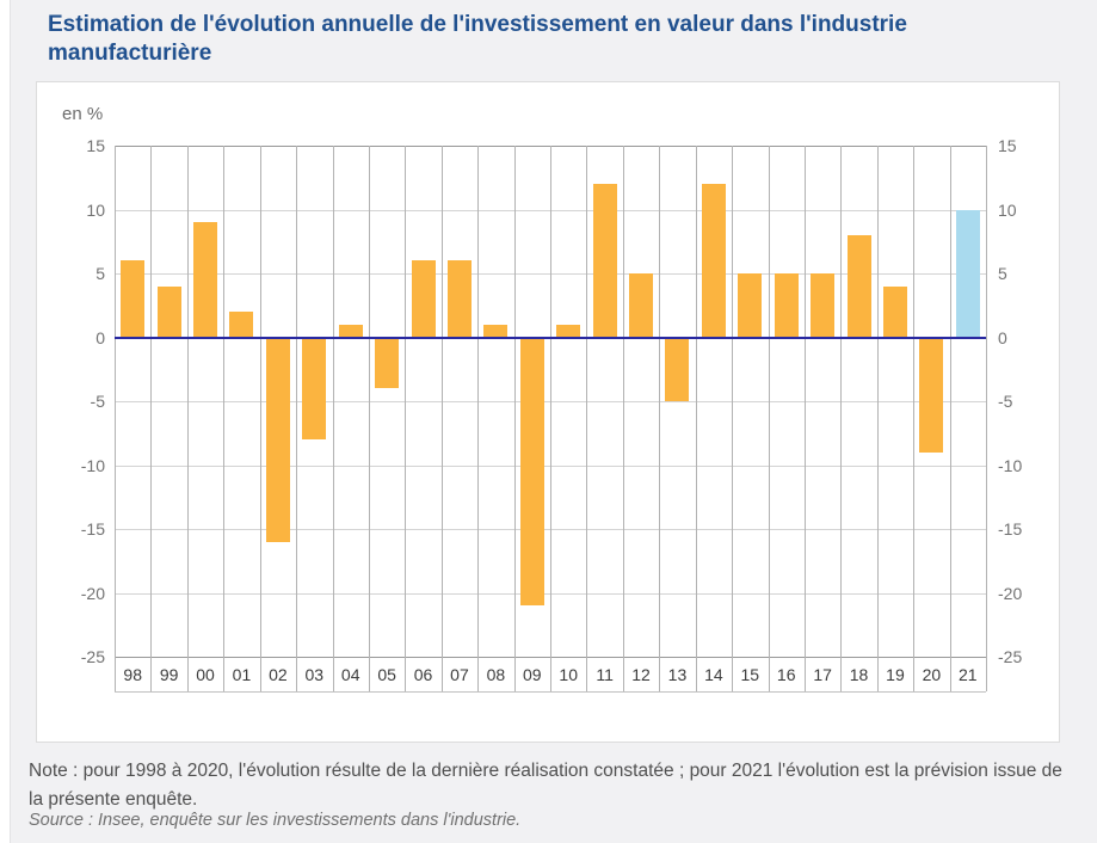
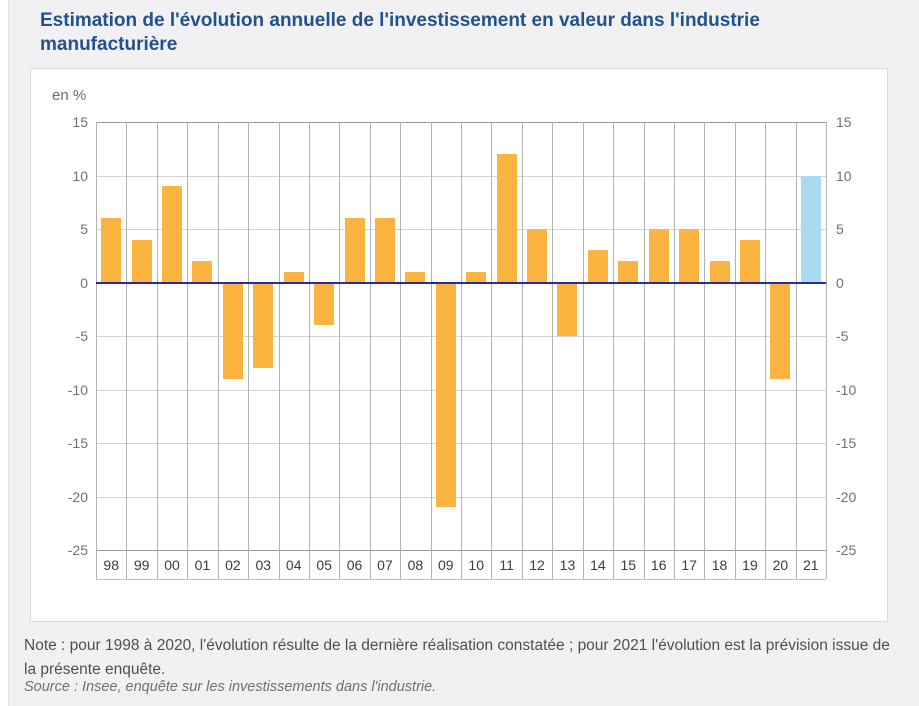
02: -16 -> -9
14: 12 -> 3
15: 5 -> 2
18: 8 -> 2
